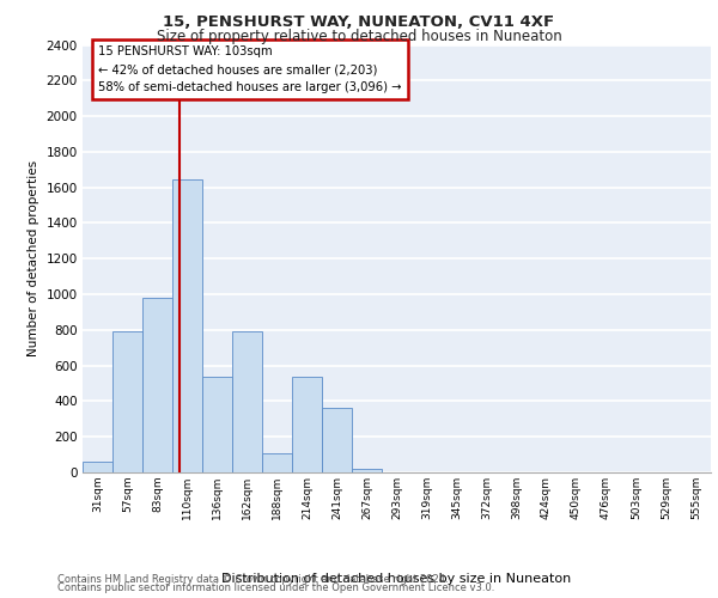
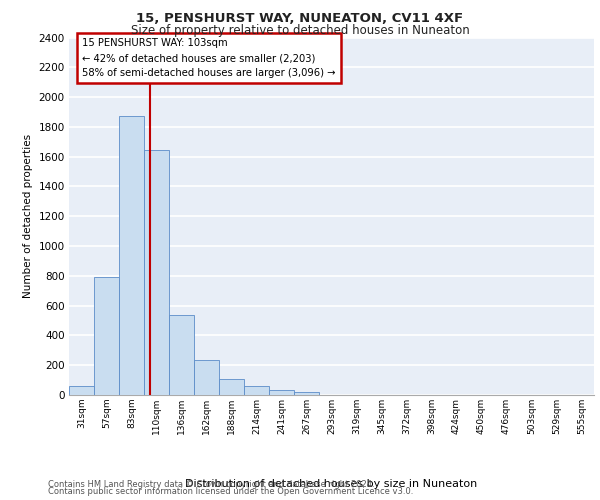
83sqm: 980 -> 1870
162sqm: 790 -> 240
214sqm: 540 -> 60
241sqm: 360 -> 40
